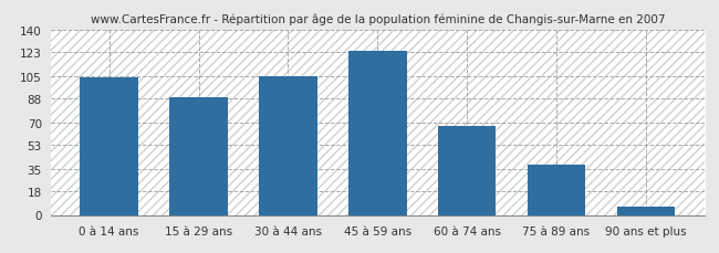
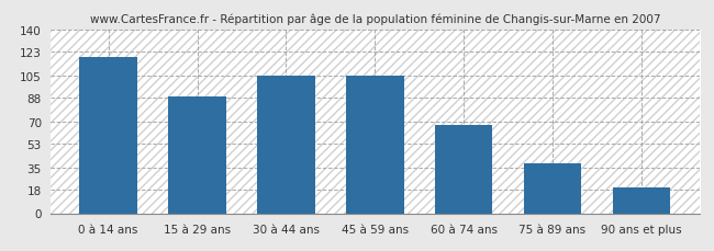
0 à 14 ans: 104 -> 119
45 à 59 ans: 124 -> 105
90 ans et plus: 6 -> 20
